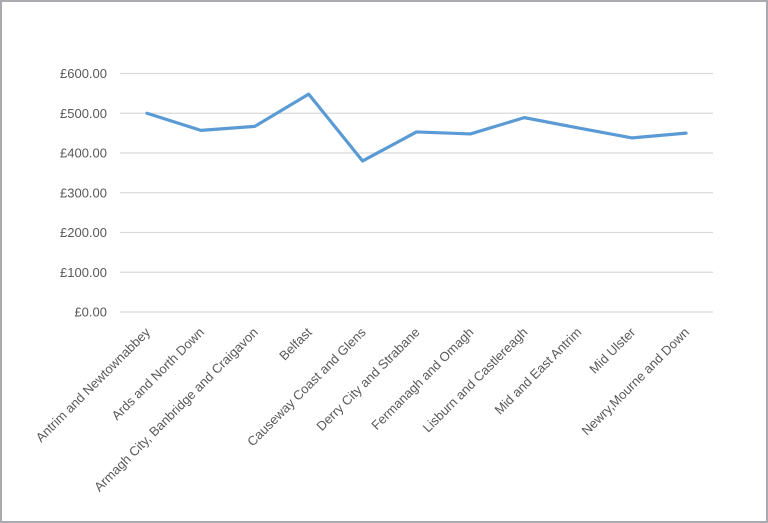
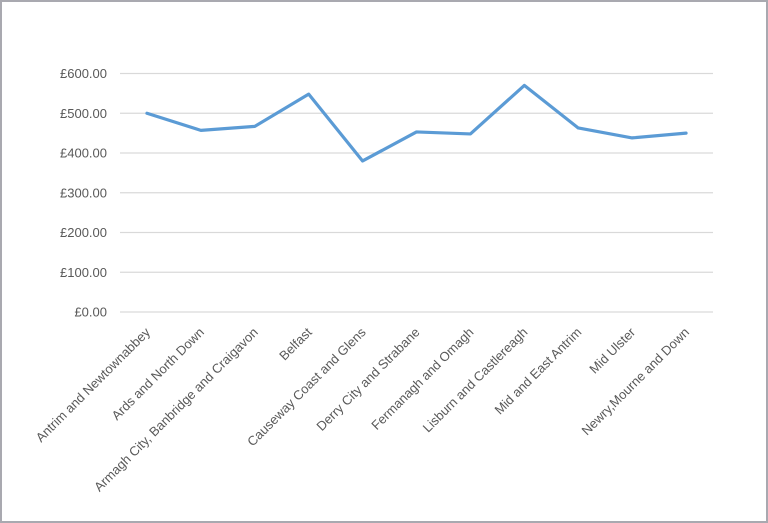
Lisburn and Castlereagh: £490 -> £570
